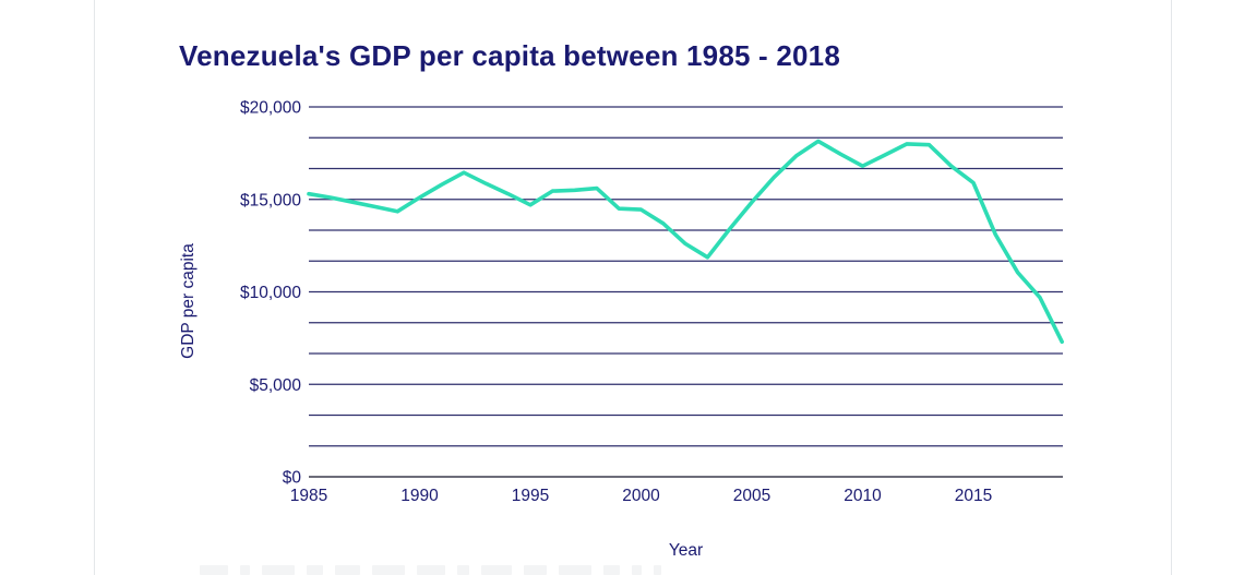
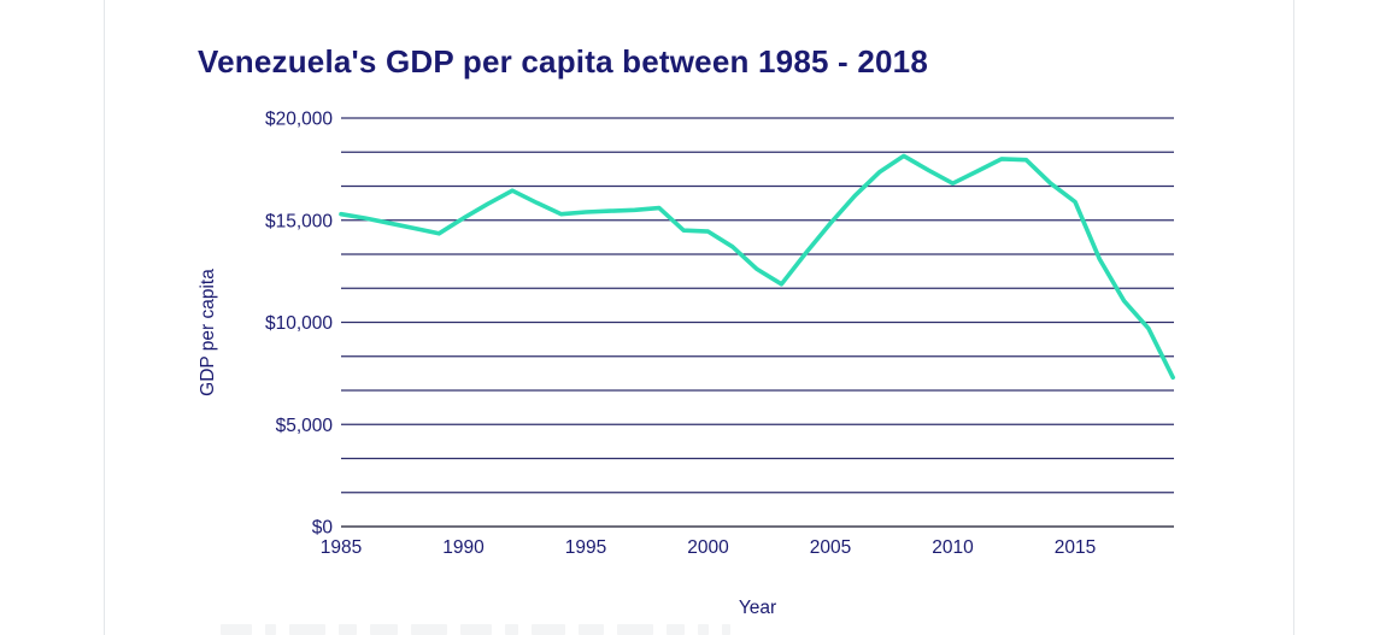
1995: $14700 -> $15400
